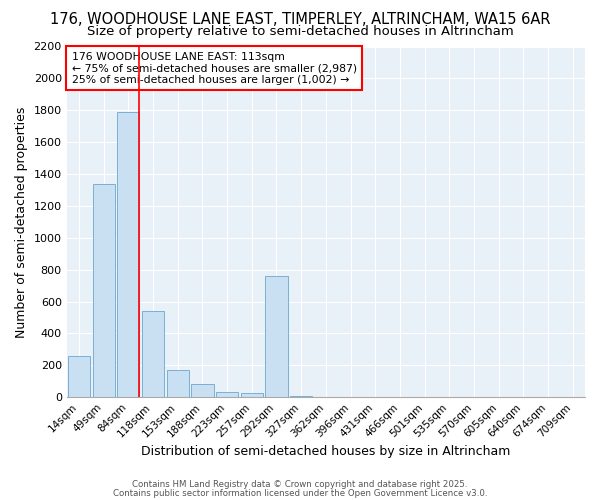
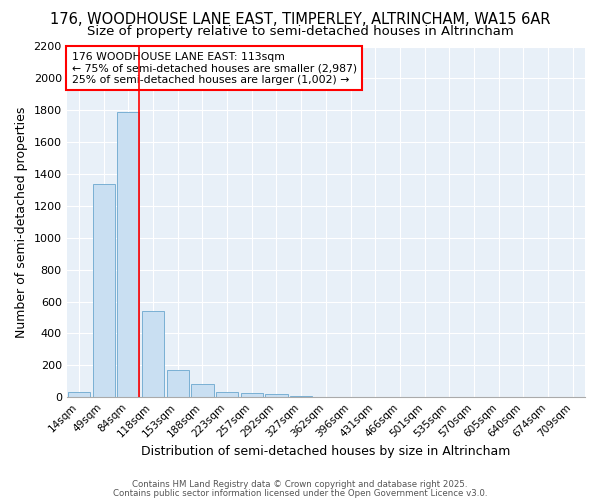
14sqm: 260 -> 30
292sqm: 760 -> 20
